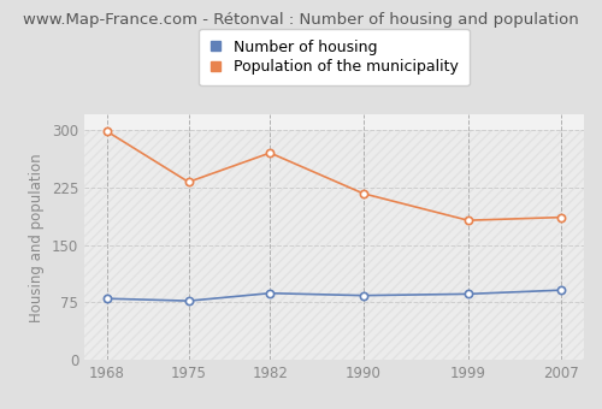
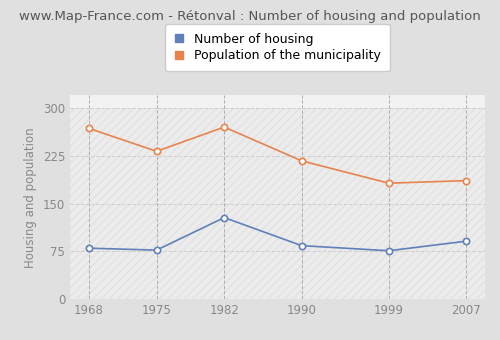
Population of the municipality/1968: 298 -> 268
Number of housing/1982: 87 -> 128
Number of housing/1999: 86 -> 76
